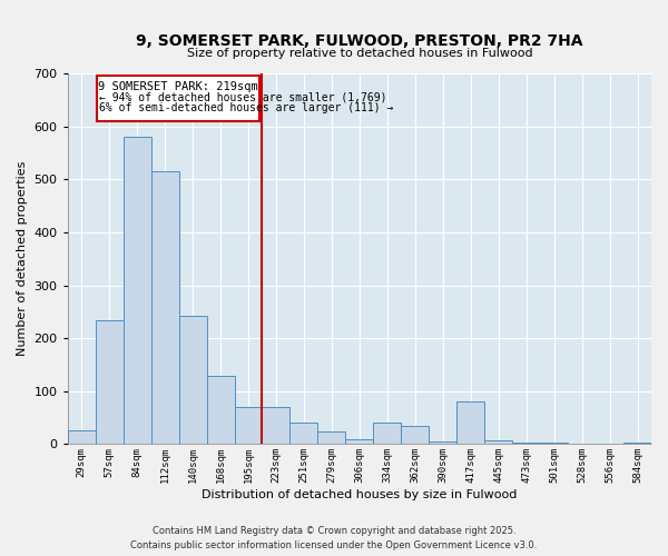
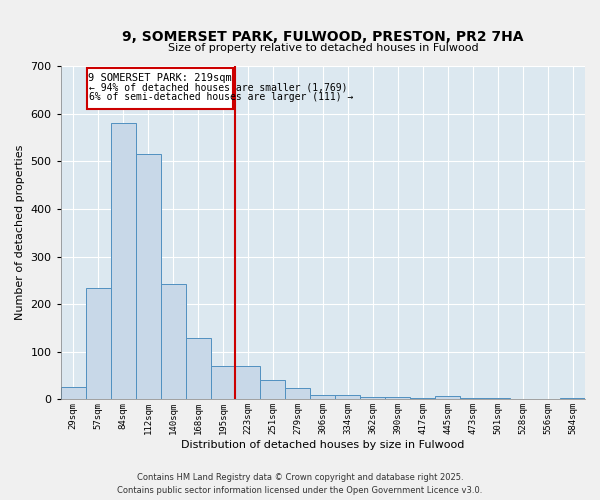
334sqm: 40 -> 10
362sqm: 35 -> 5
417sqm: 80 -> 3
